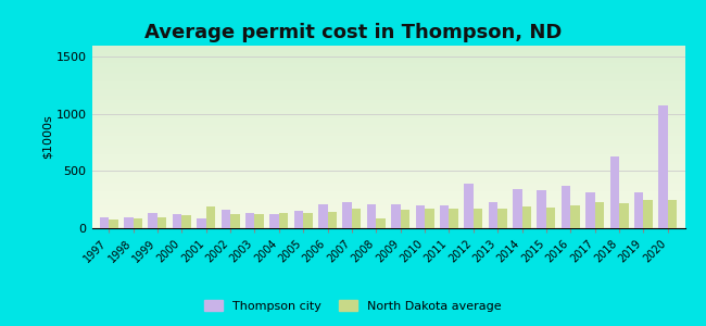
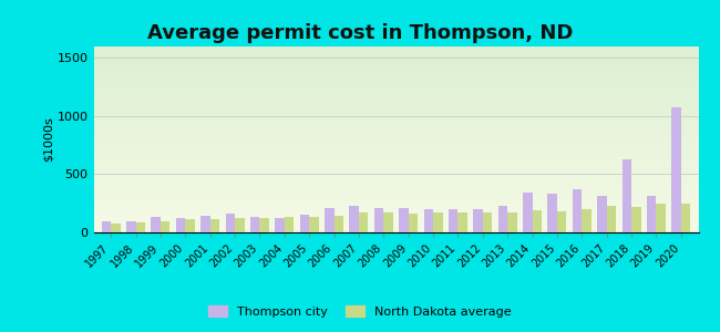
Thompson city/2001: 90 -> 140
North Dakota average/2001: 190 -> 110
North Dakota average/2008: 90 -> 170
Thompson city/2012: 390 -> 200
